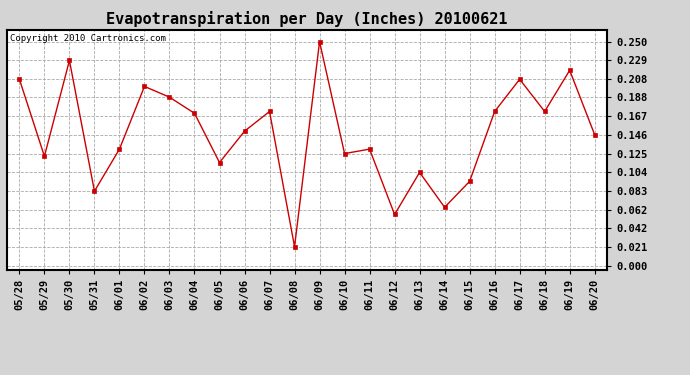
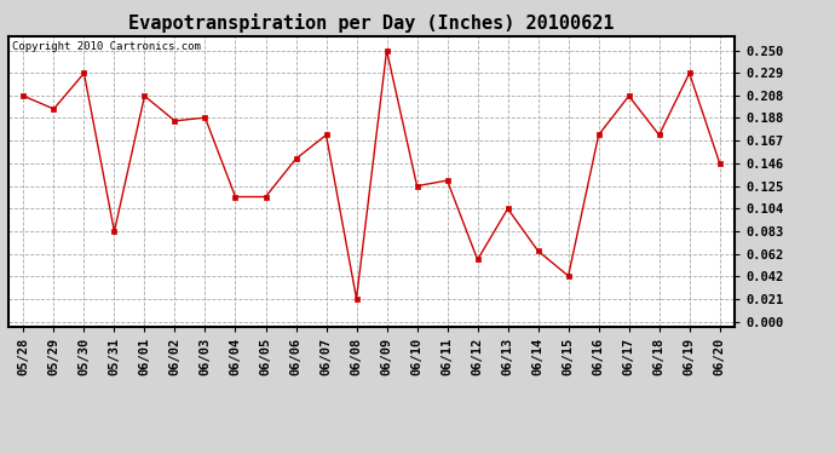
05/29: 0.122 -> 0.196
06/01: 0.130 -> 0.208
06/02: 0.200 -> 0.185
06/04: 0.170 -> 0.115
06/15: 0.094 -> 0.042
06/19: 0.218 -> 0.229
